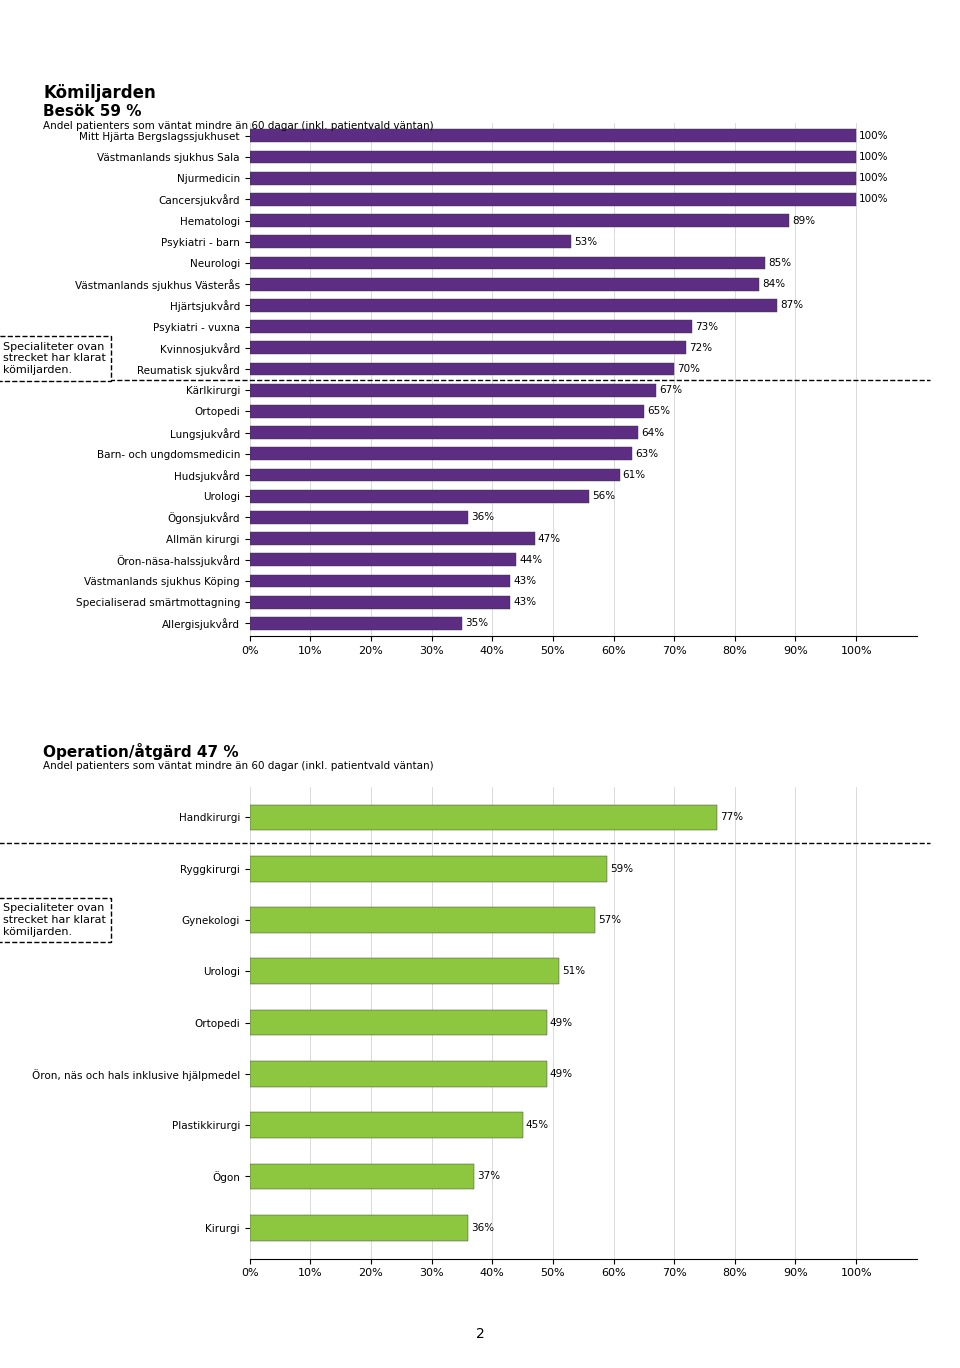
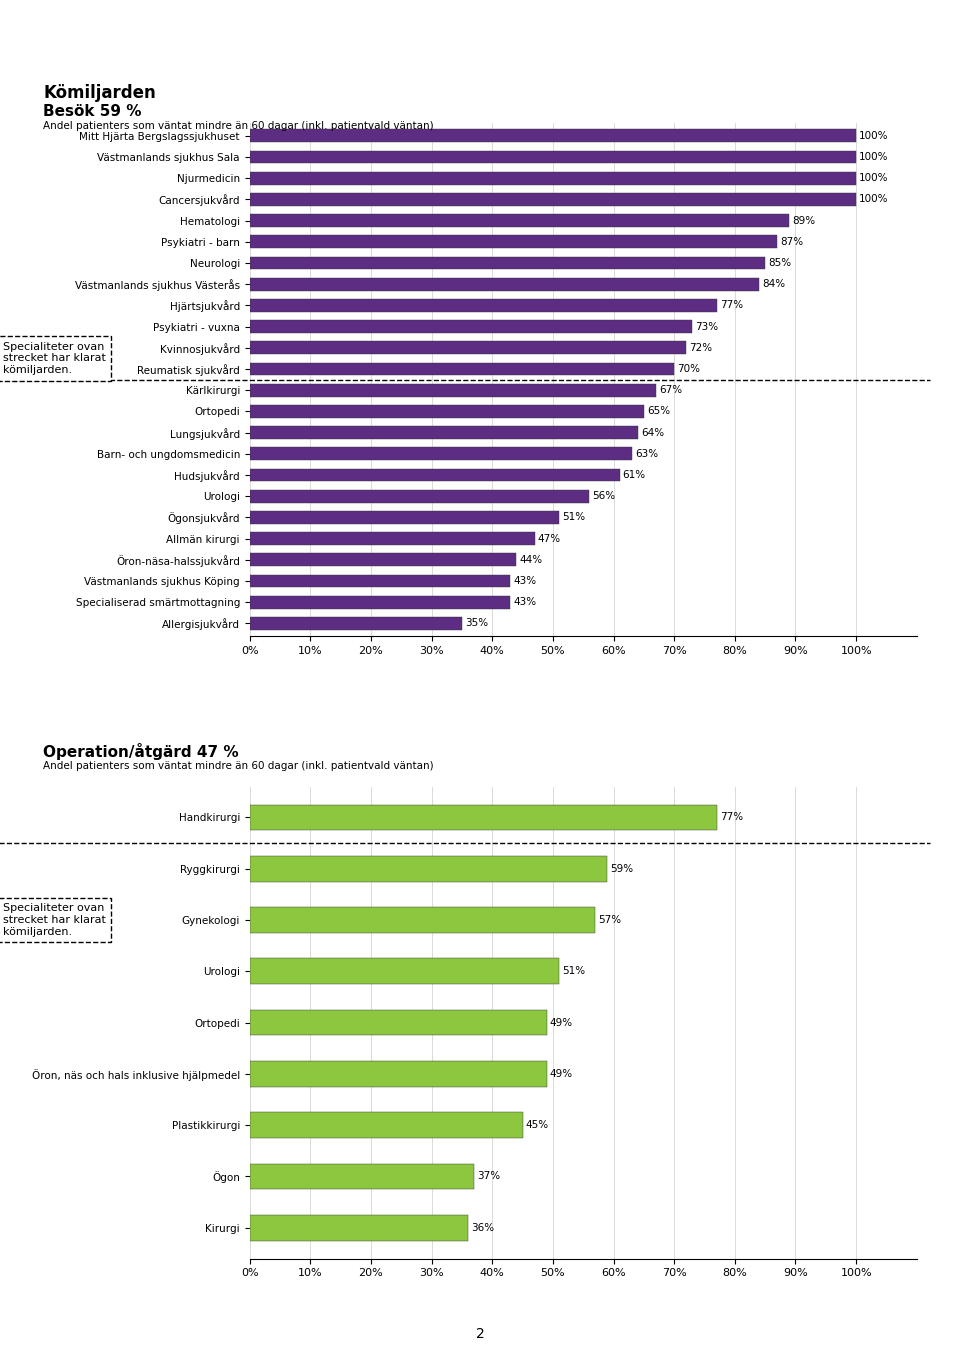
Psykiatri - barn: 53% -> 87%
Hjärtsjukvård: 87% -> 77%
Ögonsjukvård: 36% -> 51%
